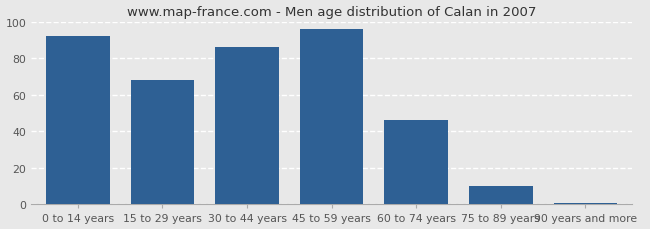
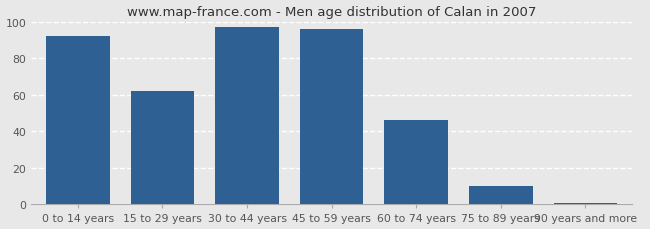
15 to 29 years: 68 -> 62
30 to 44 years: 86 -> 97
